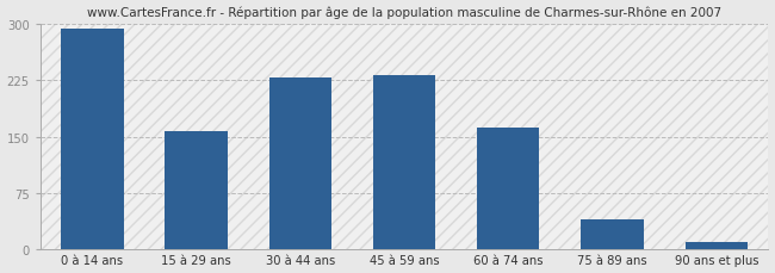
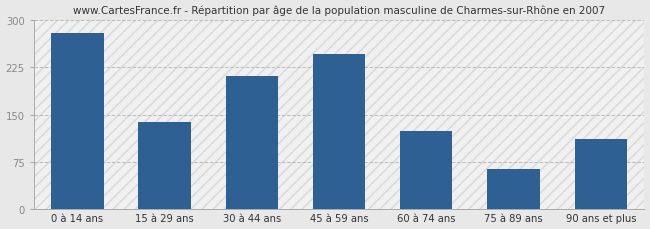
0 à 14 ans: 293 -> 280
15 à 29 ans: 158 -> 138
30 à 44 ans: 229 -> 212
45 à 59 ans: 232 -> 246
60 à 74 ans: 162 -> 124
75 à 89 ans: 40 -> 64
90 ans et plus: 10 -> 112
